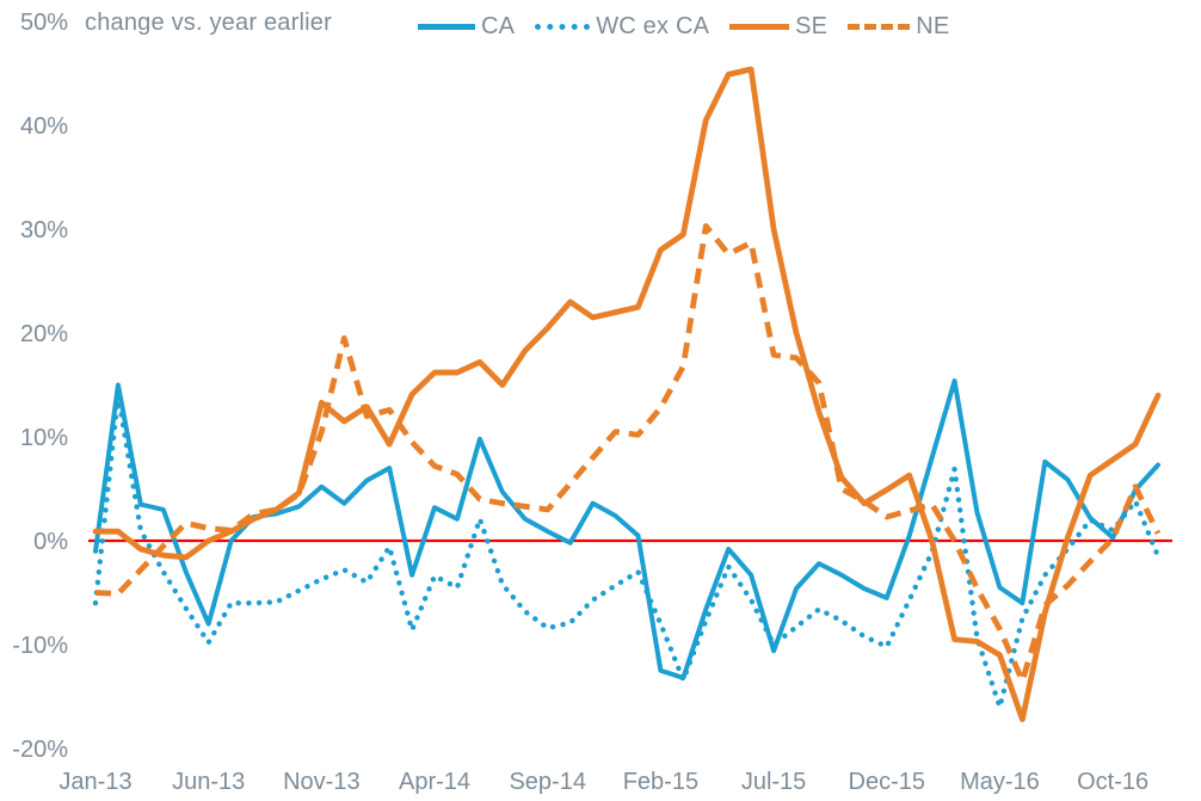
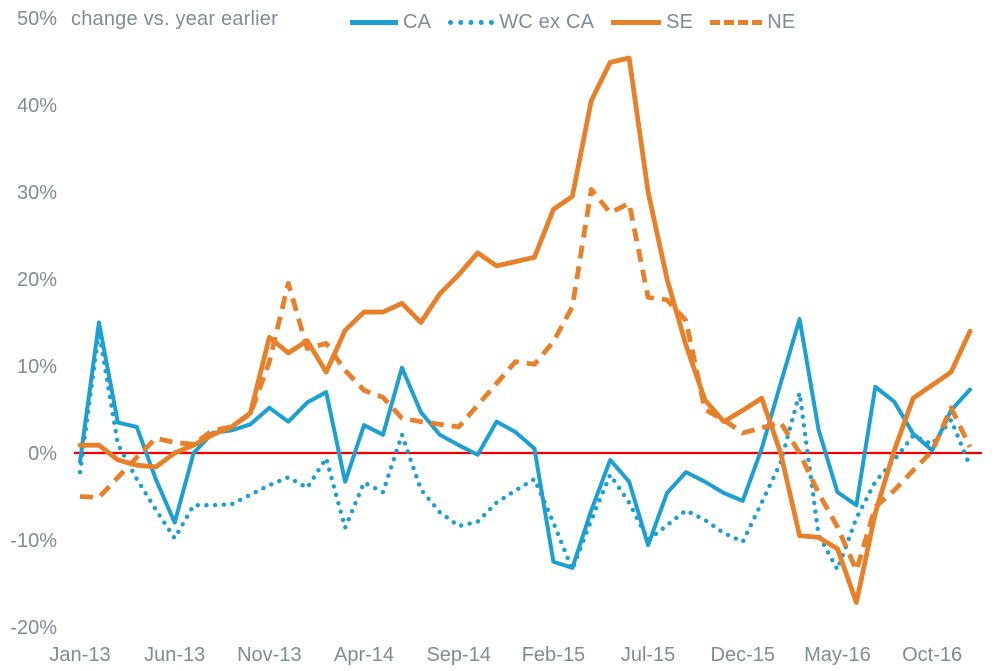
WC ex CA/Jan-13: -6% -> -2%
WC ex CA/May-16: -16% -> -13%
